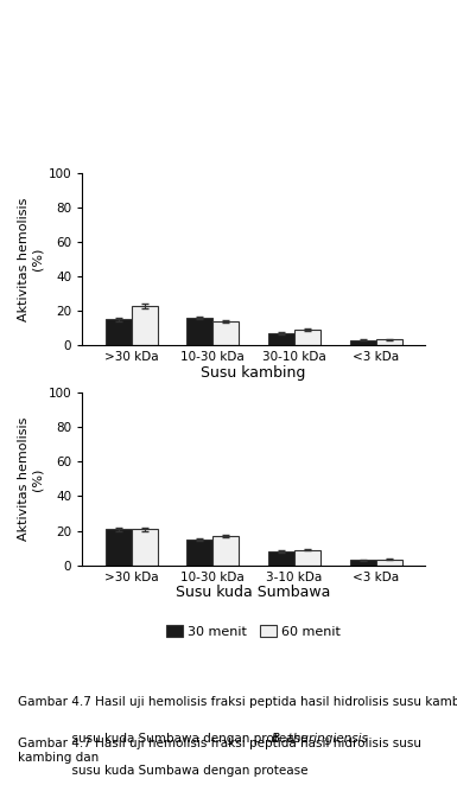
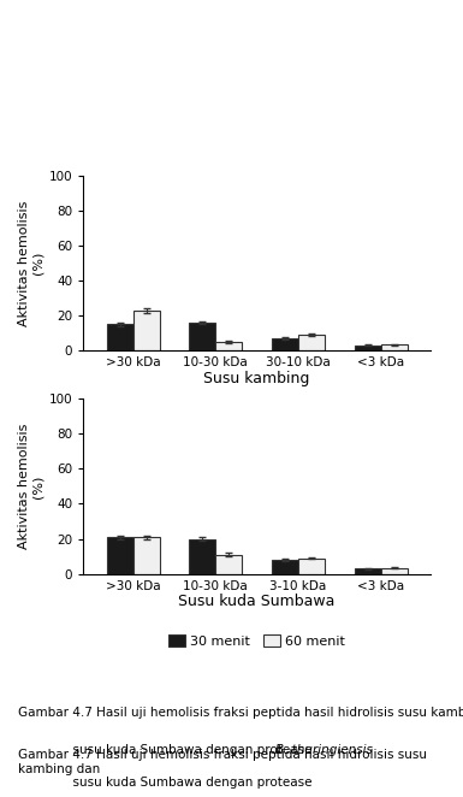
Susu kambing/60 menit/10-30 kDa: 14 -> 5
Susu kuda Sumbawa/30 menit/10-30 kDa: 15 -> 20
Susu kuda Sumbawa/60 menit/10-30 kDa: 17 -> 11
